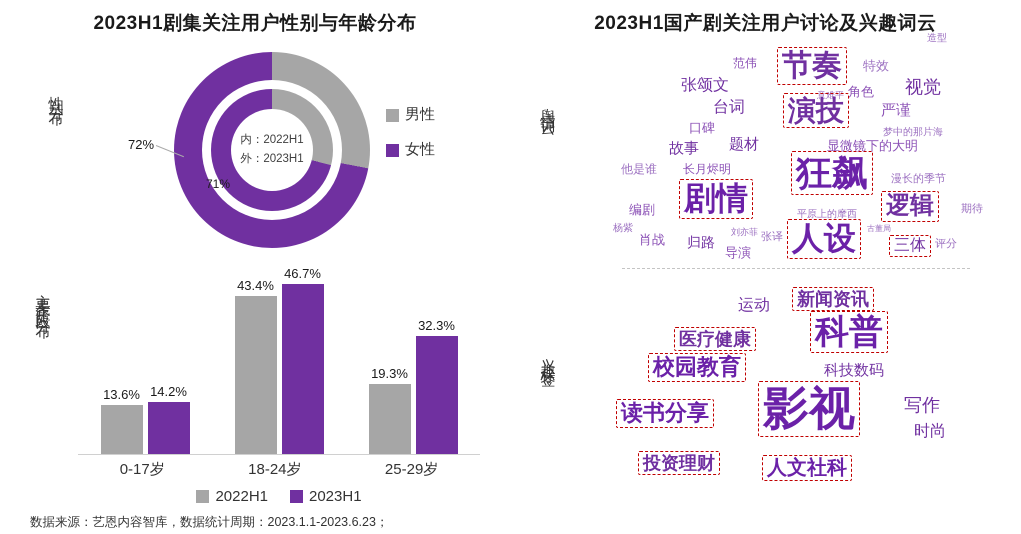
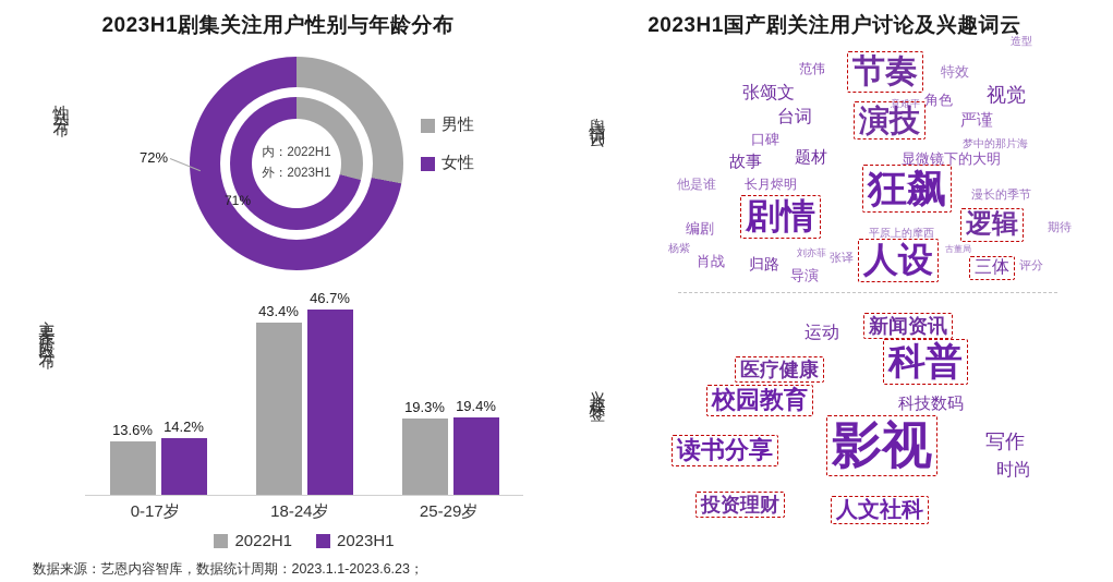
主要年龄段分布/2023H1/25-29岁: 32.3% -> 19.4%
